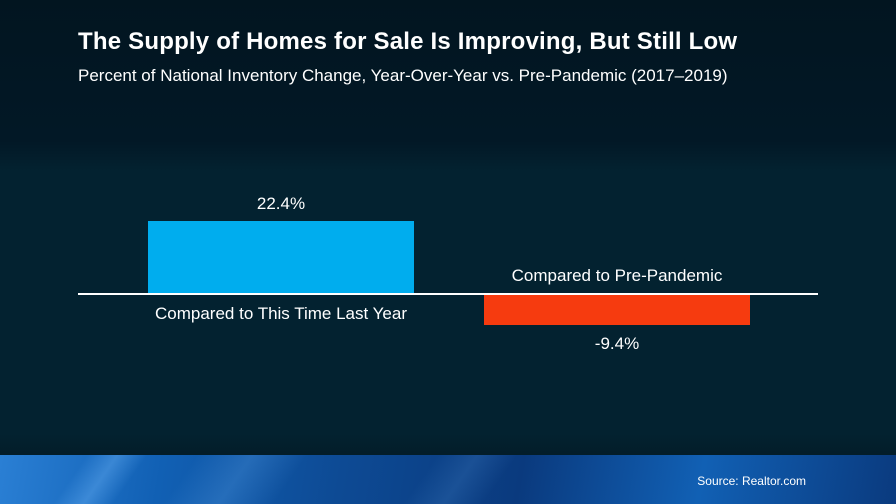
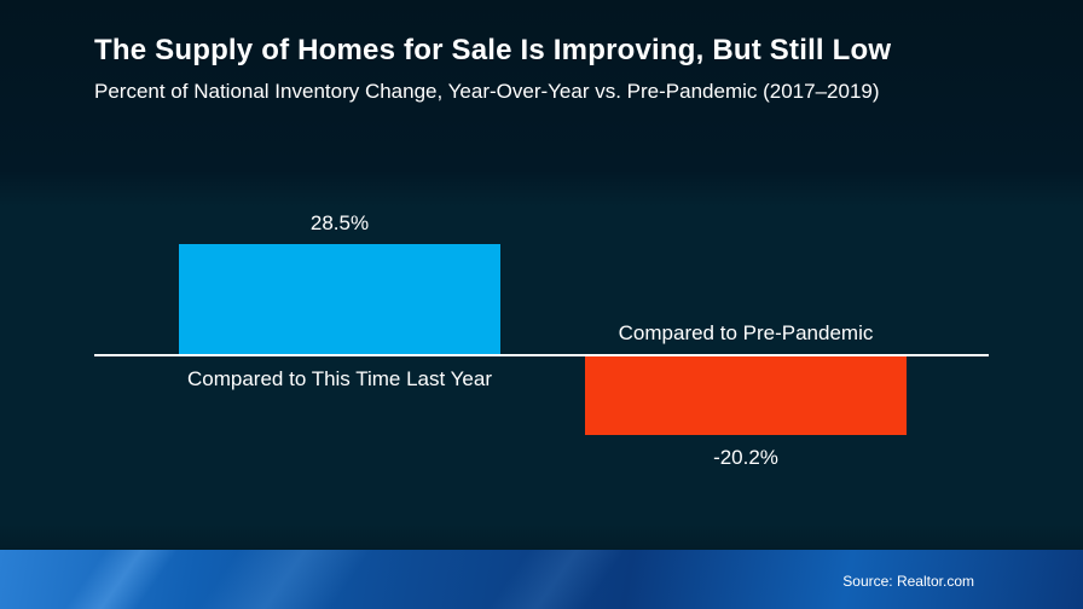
Compared to This Time Last Year: 22.4% -> 28.5%
Compared to Pre-Pandemic: -9.4% -> -20.2%
